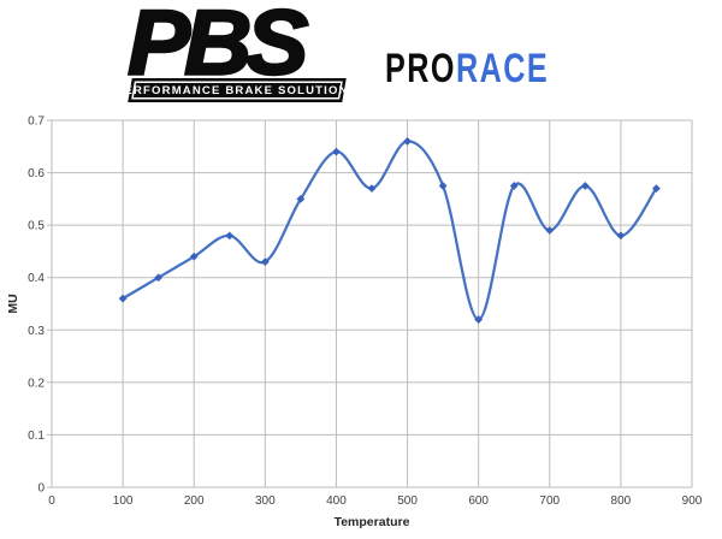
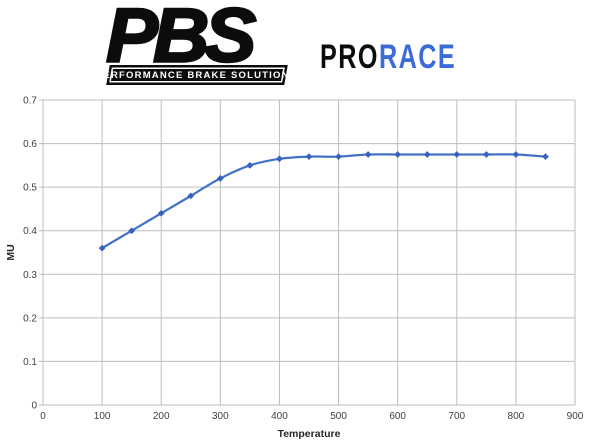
300: 0.43 -> 0.52
400: 0.64 -> 0.56
500: 0.66 -> 0.57
600: 0.32 -> 0.57
700: 0.49 -> 0.57
800: 0.48 -> 0.57
